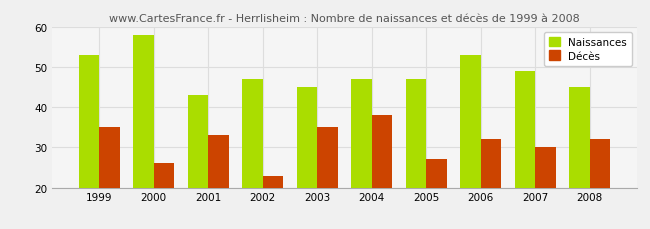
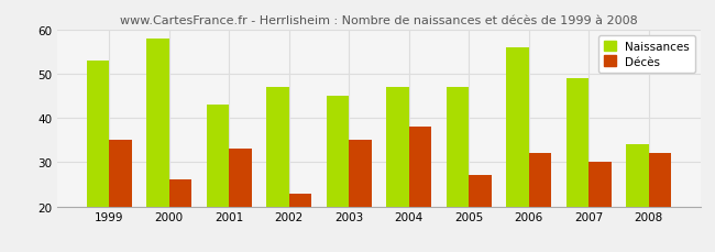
Naissances/2006: 53 -> 56
Naissances/2008: 45 -> 34
